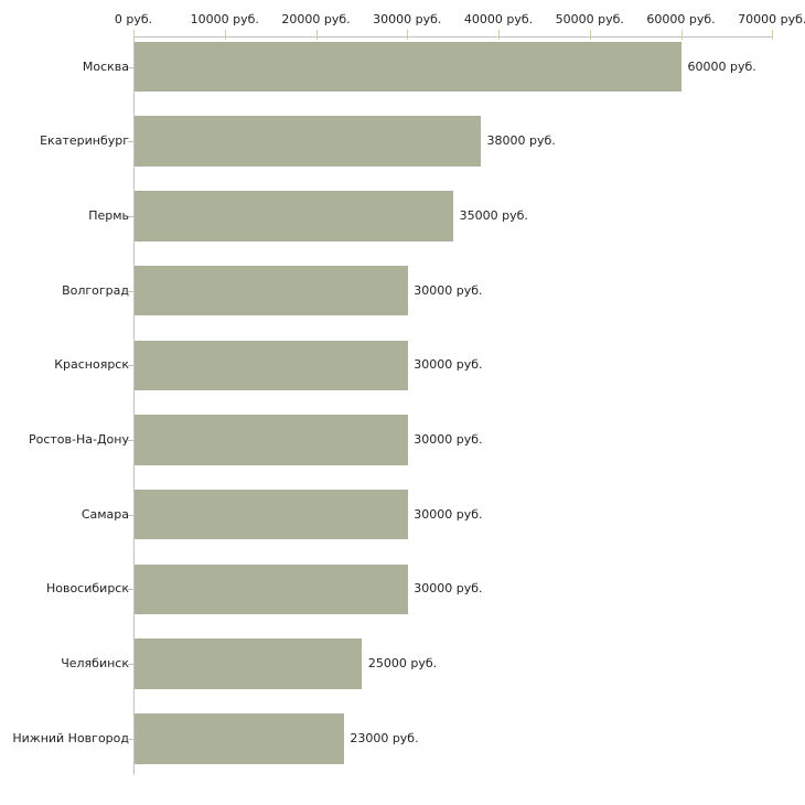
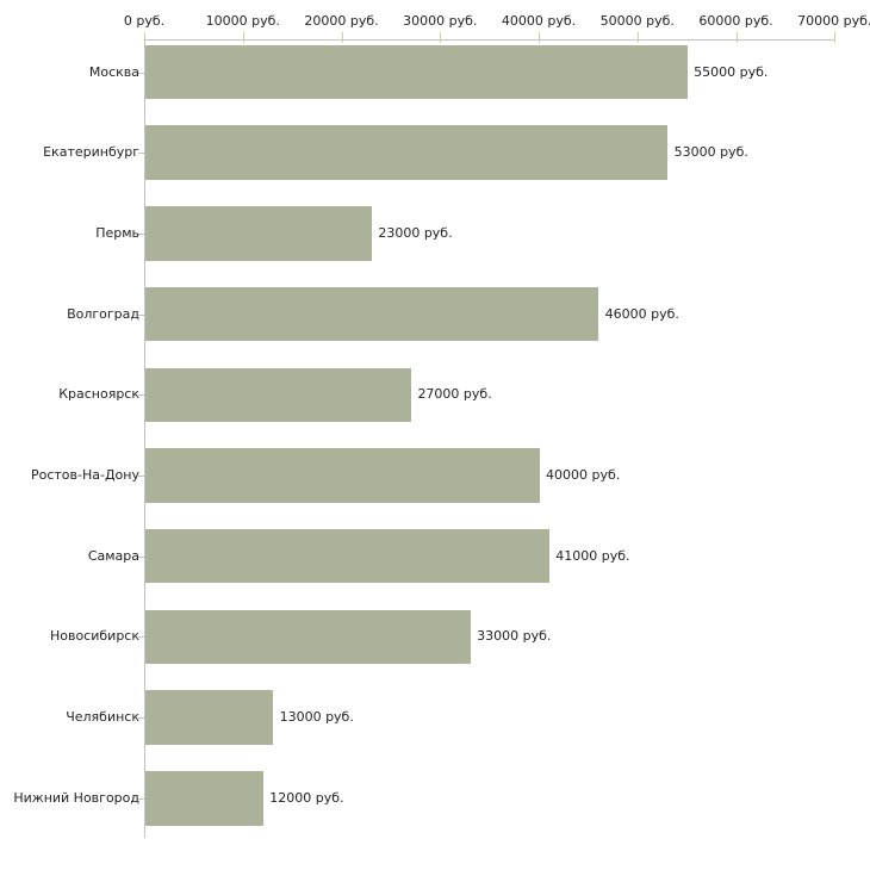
Москва: 60000 -> 55000
Екатеринбург: 38000 -> 53000
Пермь: 35000 -> 23000
Волгоград: 30000 -> 46000
Красноярск: 30000 -> 27000
Ростов-На-Дону: 30000 -> 40000
Самара: 30000 -> 41000
Новосибирск: 30000 -> 33000
Челябинск: 25000 -> 13000
Нижний Новгород: 23000 -> 12000
